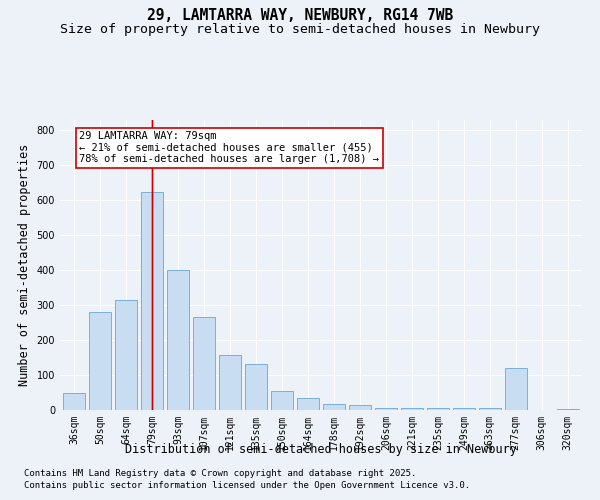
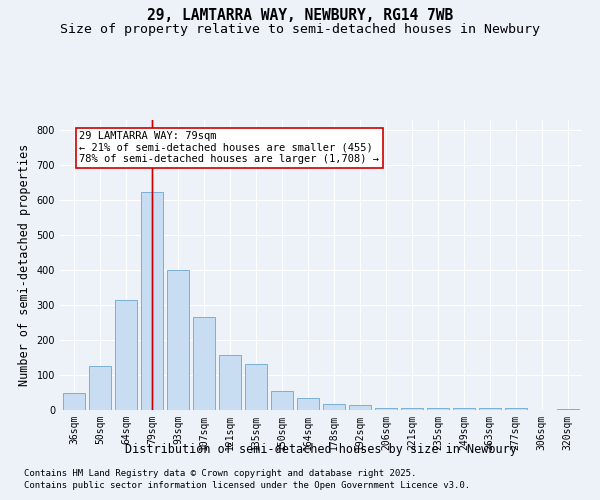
50sqm: 280 -> 125
277sqm: 120 -> 5
